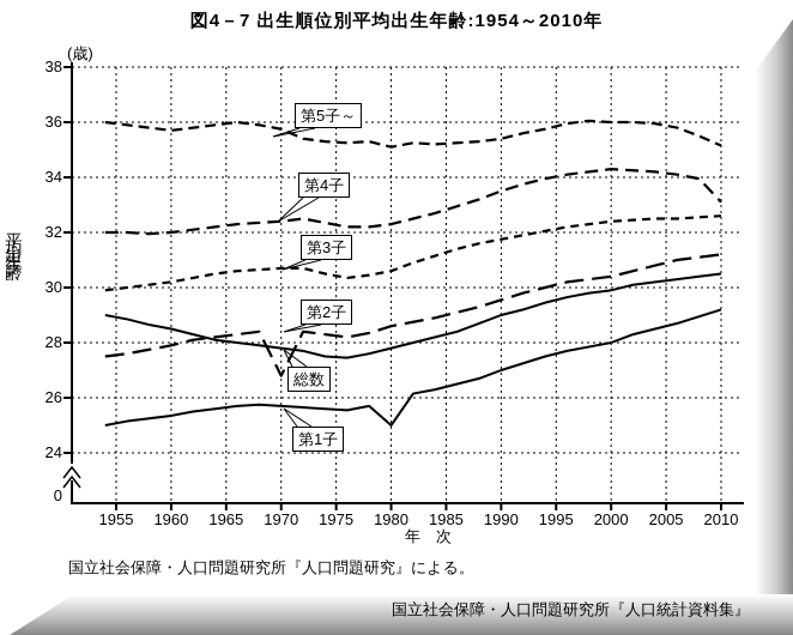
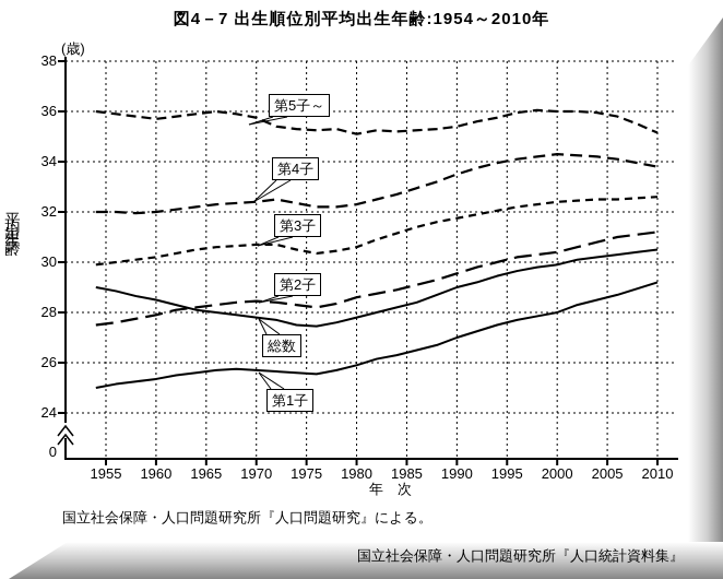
第2子/1970: 26.8 -> 28.4
第1子/1980: 25.0 -> 25.9
第4子/2010: 33.1 -> 33.8
